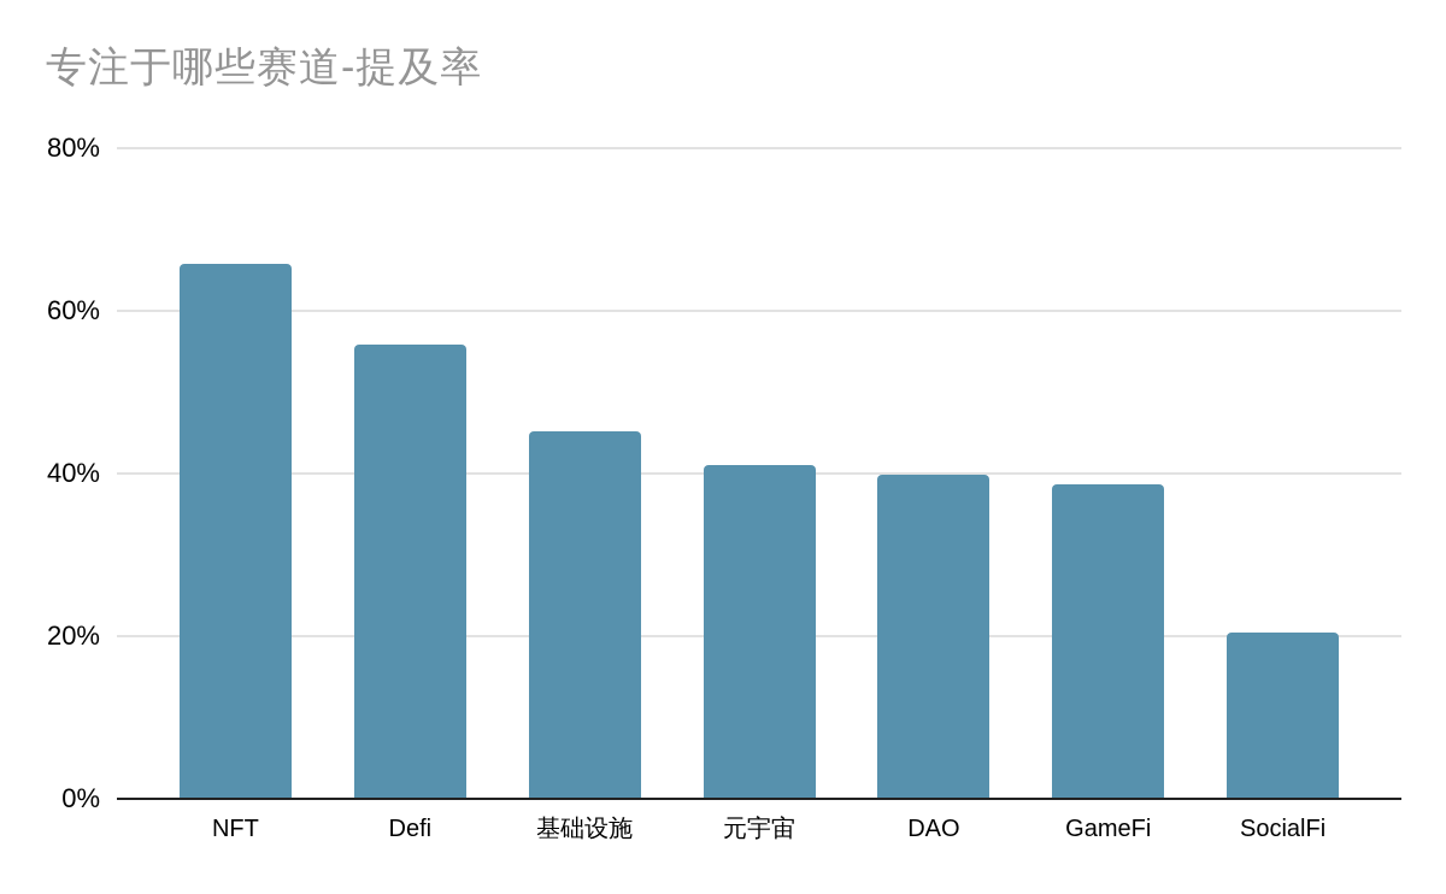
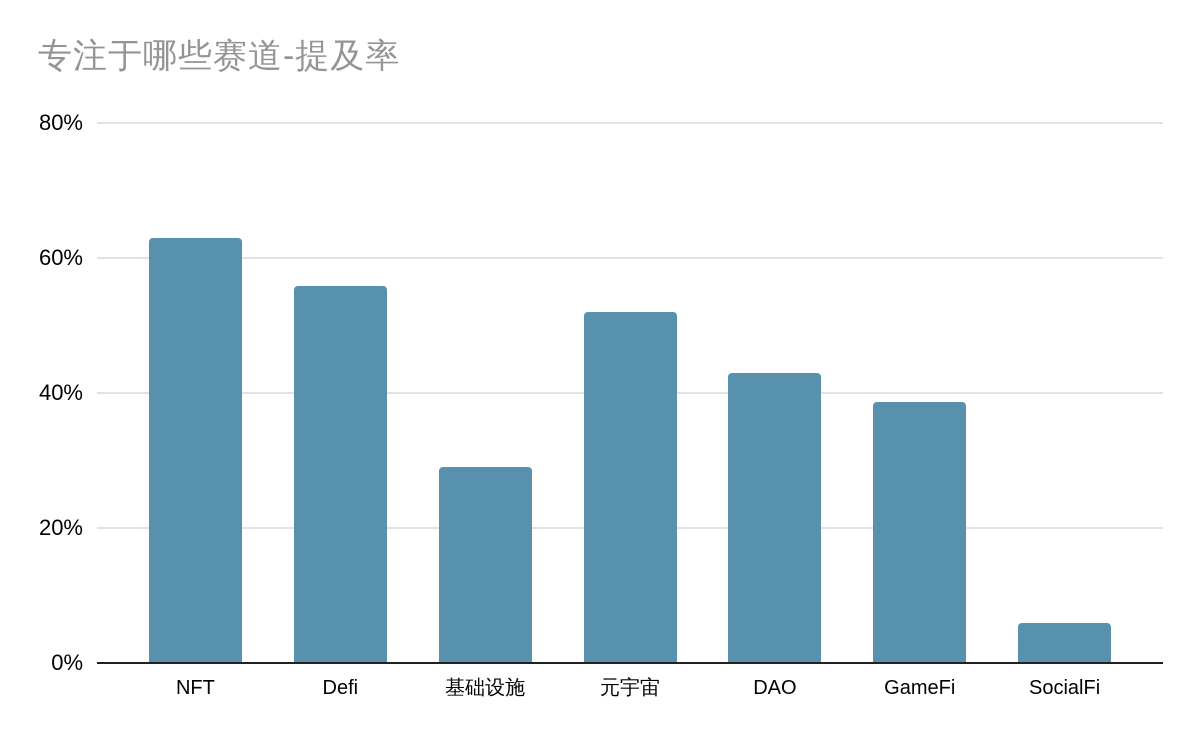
NFT: 66% -> 63%
基础设施: 45% -> 29%
元宇宙: 41% -> 52%
DAO: 40% -> 43%
SocialFi: 20% -> 6%
